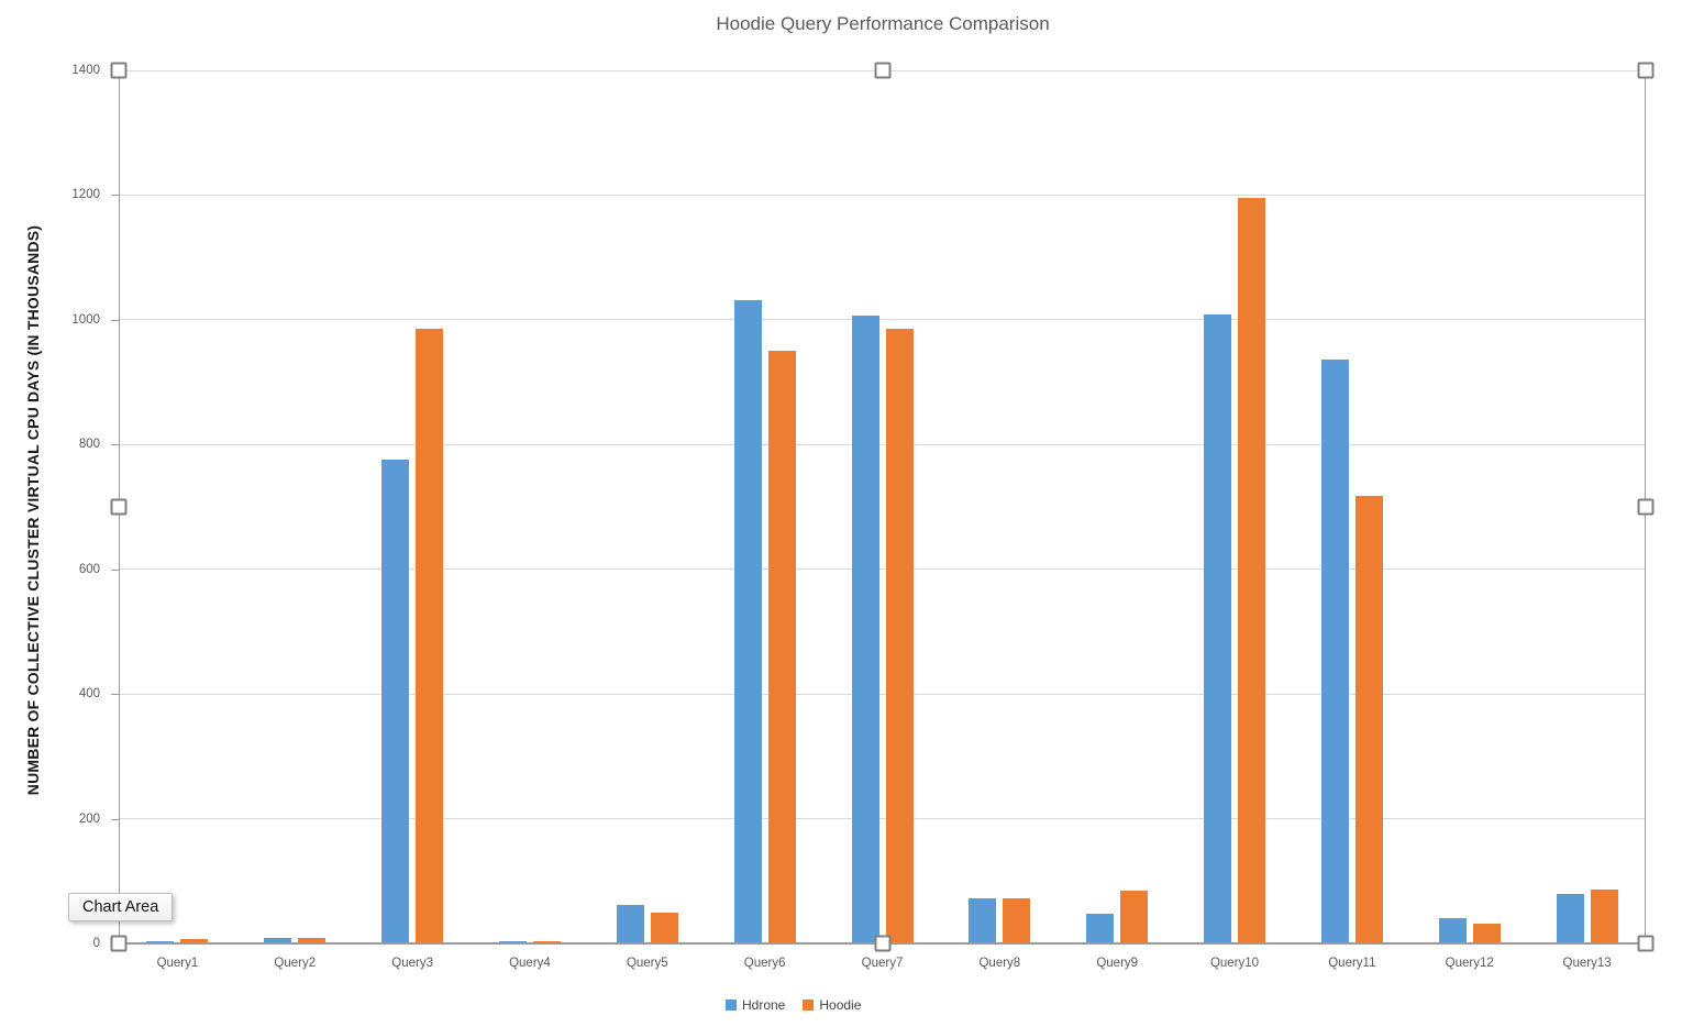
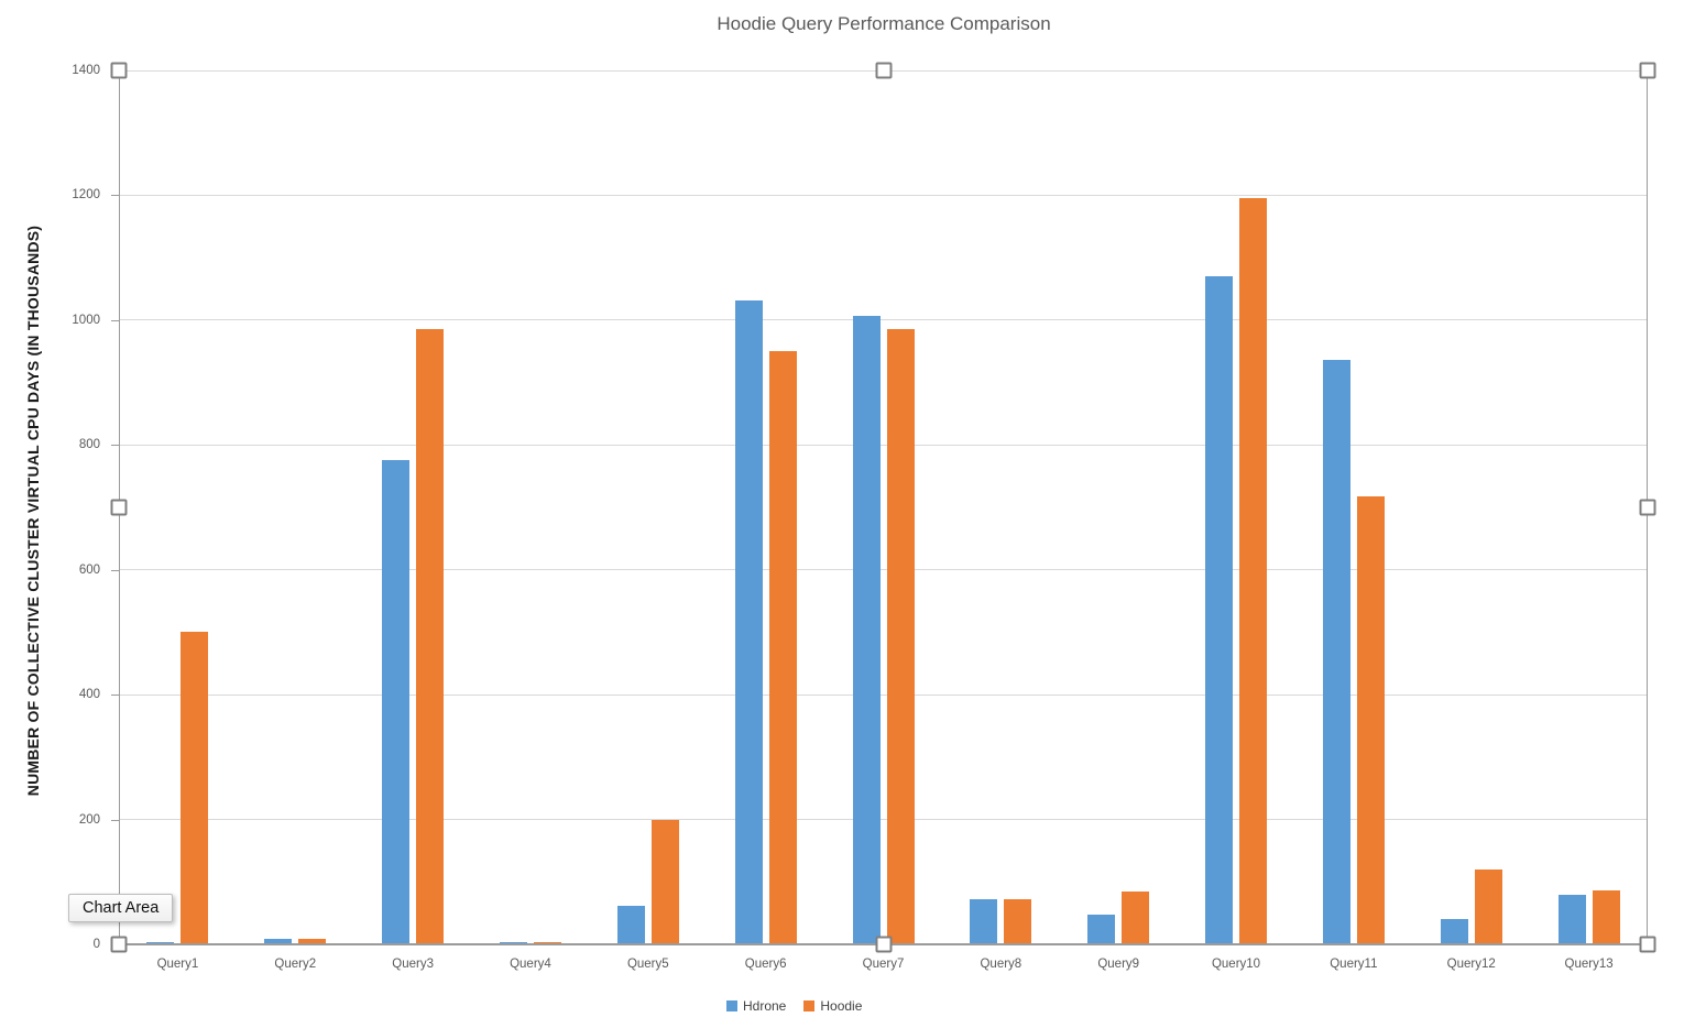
Hoodie/Query1: 10 -> 500
Hoodie/Query5: 50 -> 200
Hdrone/Query10: 1010 -> 1070
Hoodie/Query12: 30 -> 120
